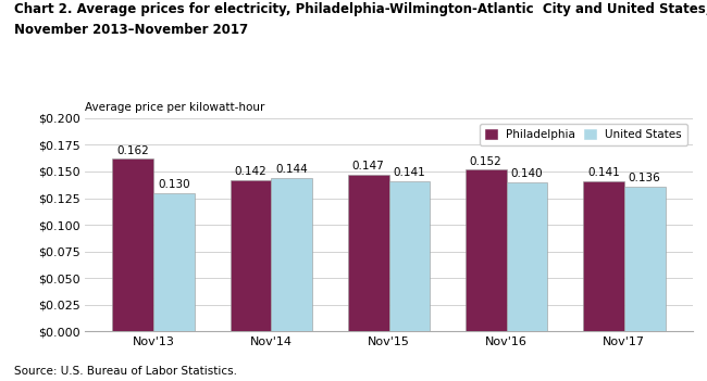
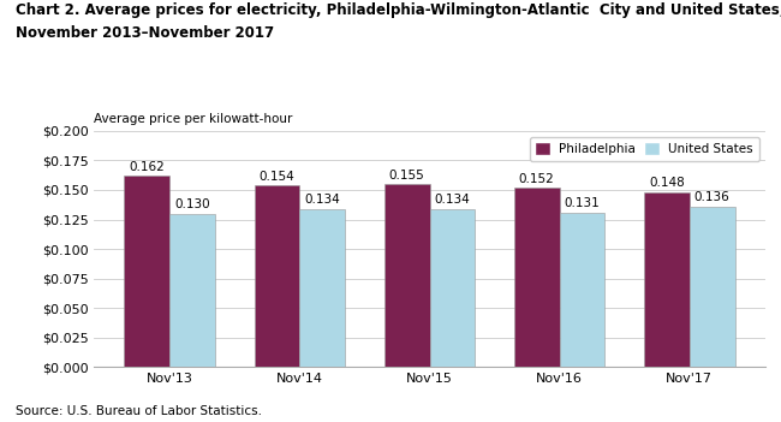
Philadelphia/Nov'14: 0.142 -> 0.154
United States/Nov'14: 0.144 -> 0.134
Philadelphia/Nov'15: 0.147 -> 0.155
United States/Nov'15: 0.141 -> 0.134
United States/Nov'16: 0.140 -> 0.131
Philadelphia/Nov'17: 0.141 -> 0.148
